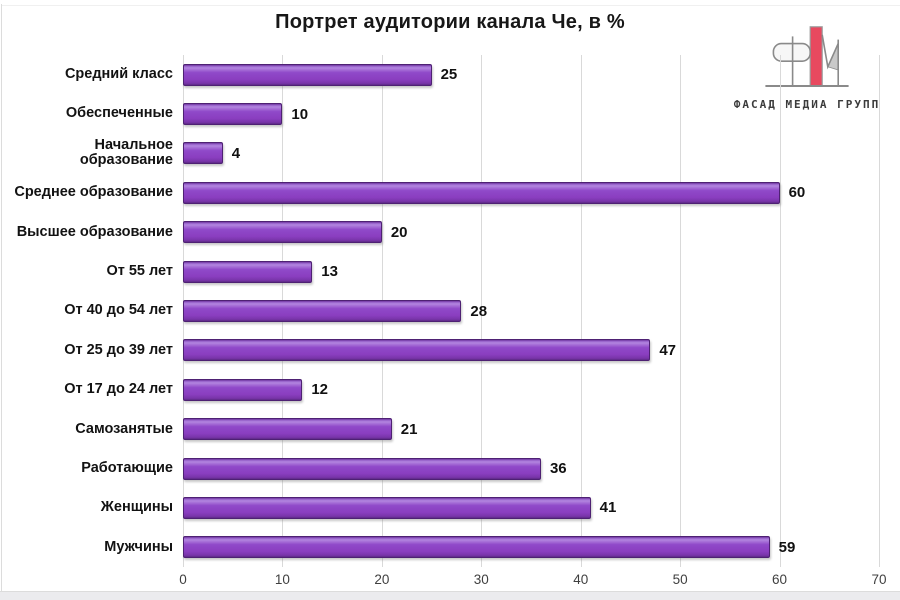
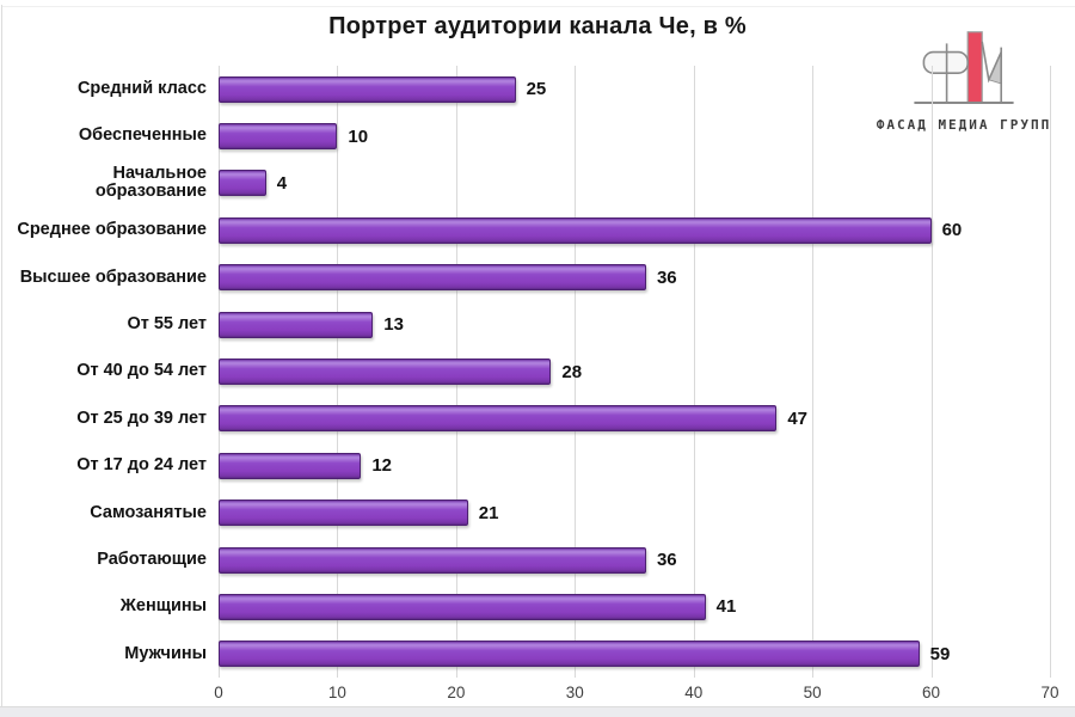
Высшее образование: 20 -> 36
